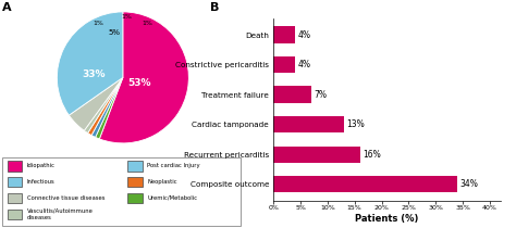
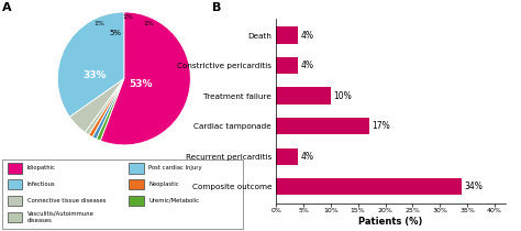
Treatment failure: 7% -> 10%
Cardiac tamponade: 13% -> 17%
Recurrent pericarditis: 16% -> 4%
